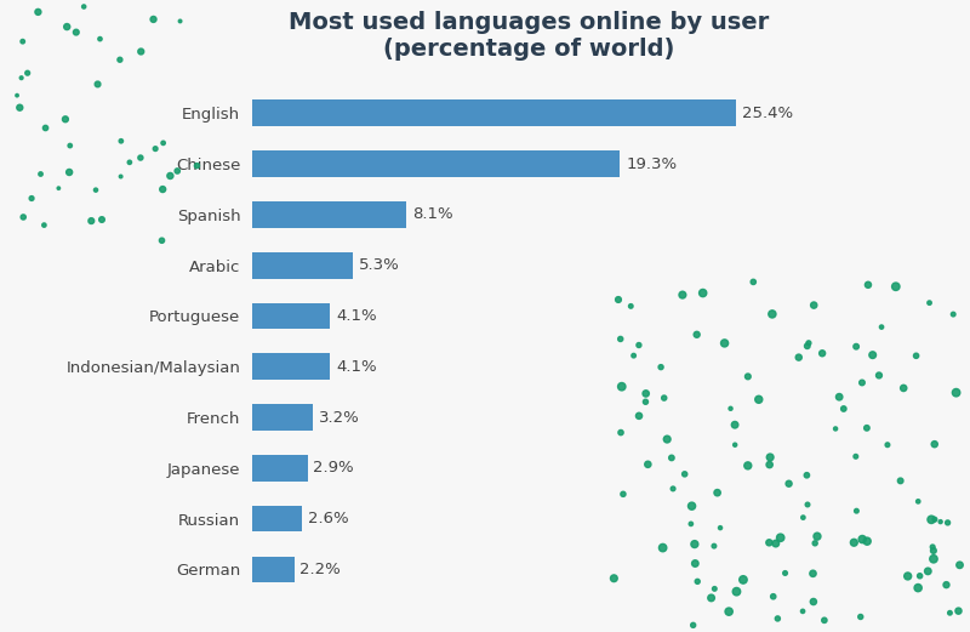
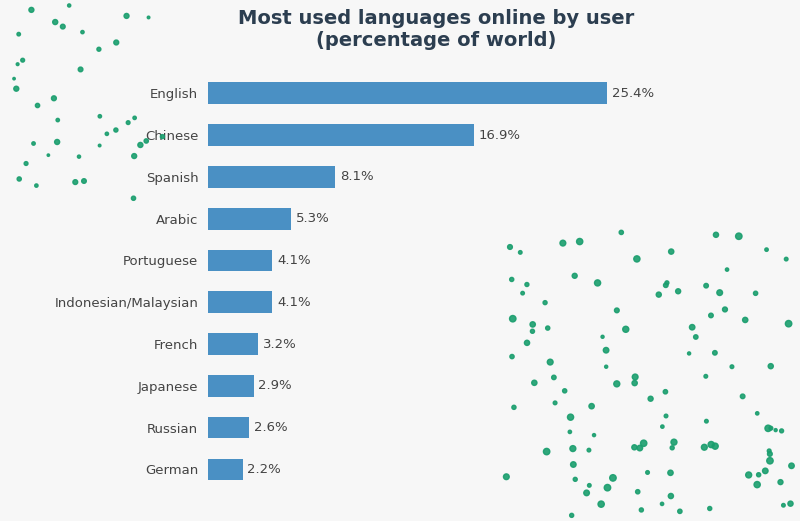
Most used languages online by user (percentage of world)/Chinese: 19.3% -> 16.9%
